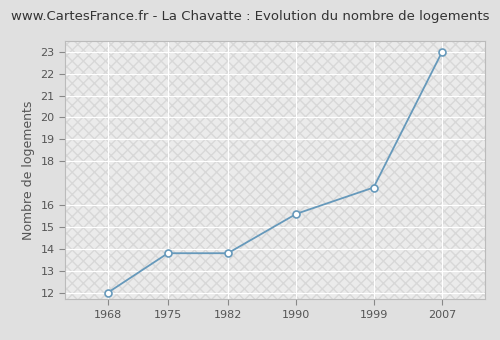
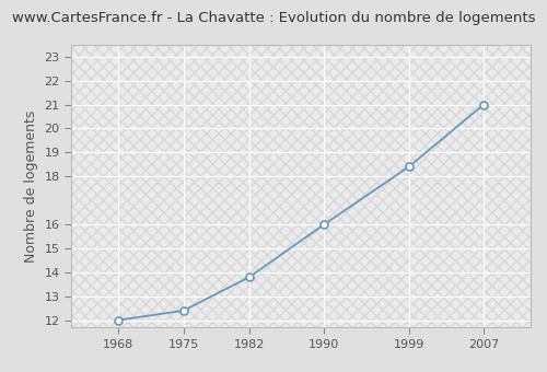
1975: 13.8 -> 12.4
1990: 15.6 -> 16.0
1999: 16.8 -> 18.4
2007: 23.0 -> 21.0
